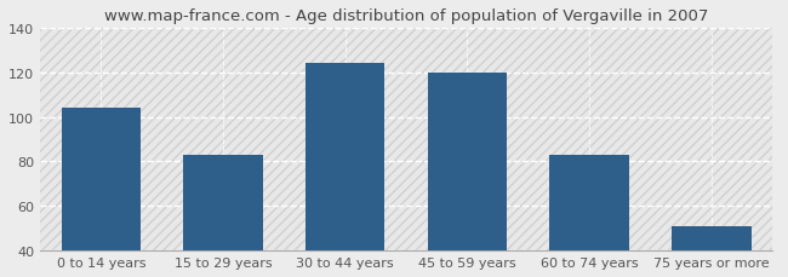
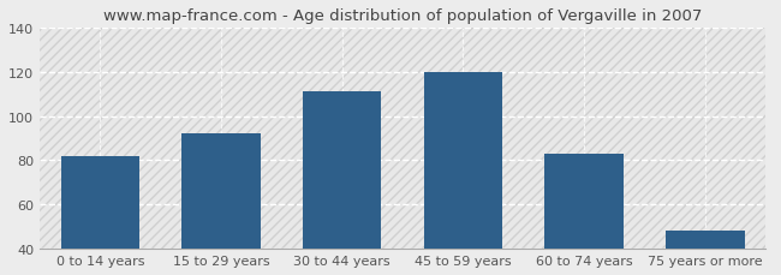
0 to 14 years: 104 -> 82
15 to 29 years: 83 -> 92
30 to 44 years: 124 -> 111
75 years or more: 51 -> 48
